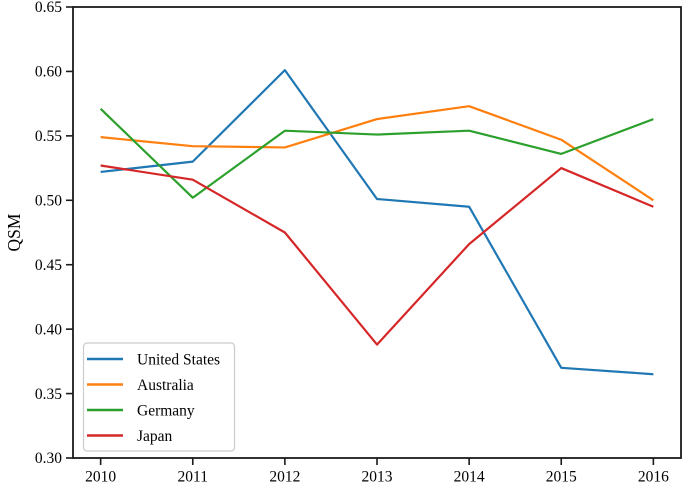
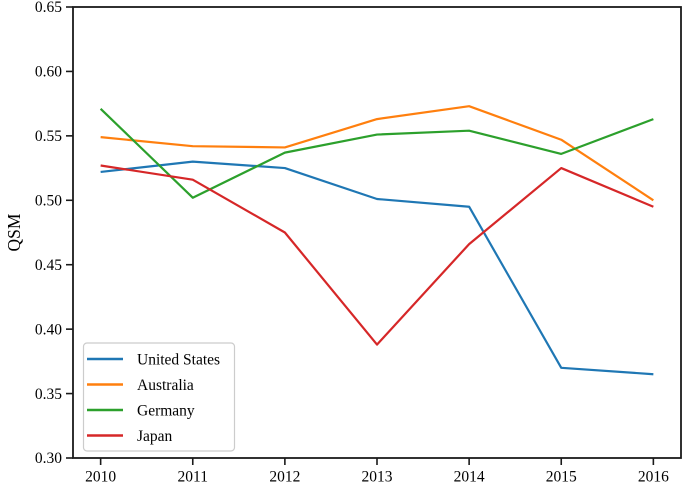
United States/2012: 0.601 -> 0.525
Germany/2012: 0.554 -> 0.537
